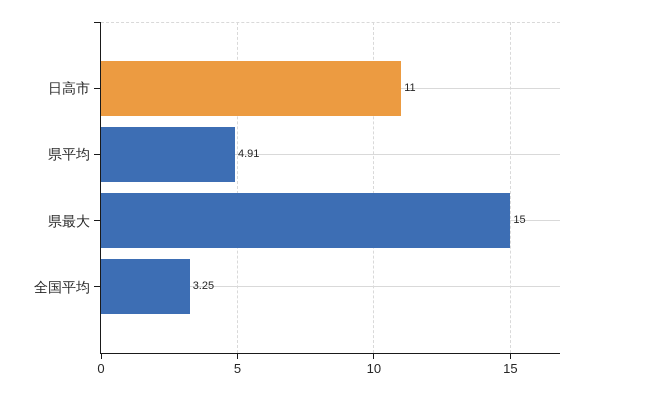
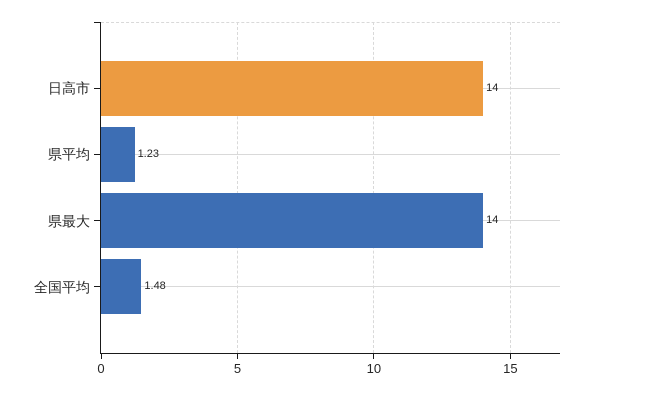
日高市: 11 -> 14
県平均: 4.91 -> 1.23
県最大: 15 -> 14
全国平均: 3.25 -> 1.48
